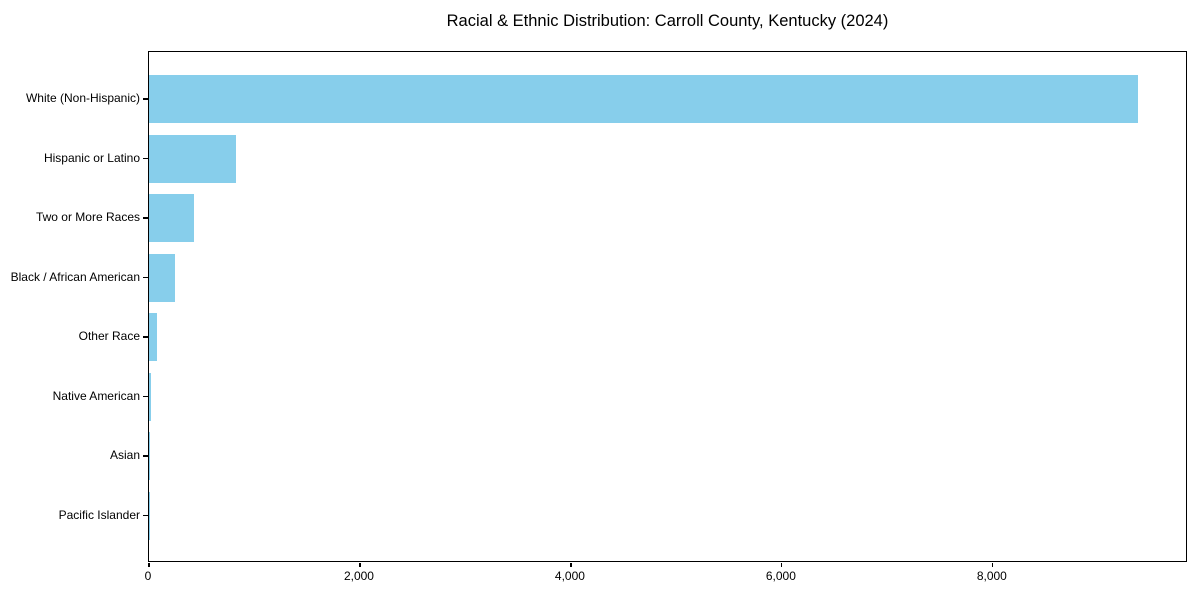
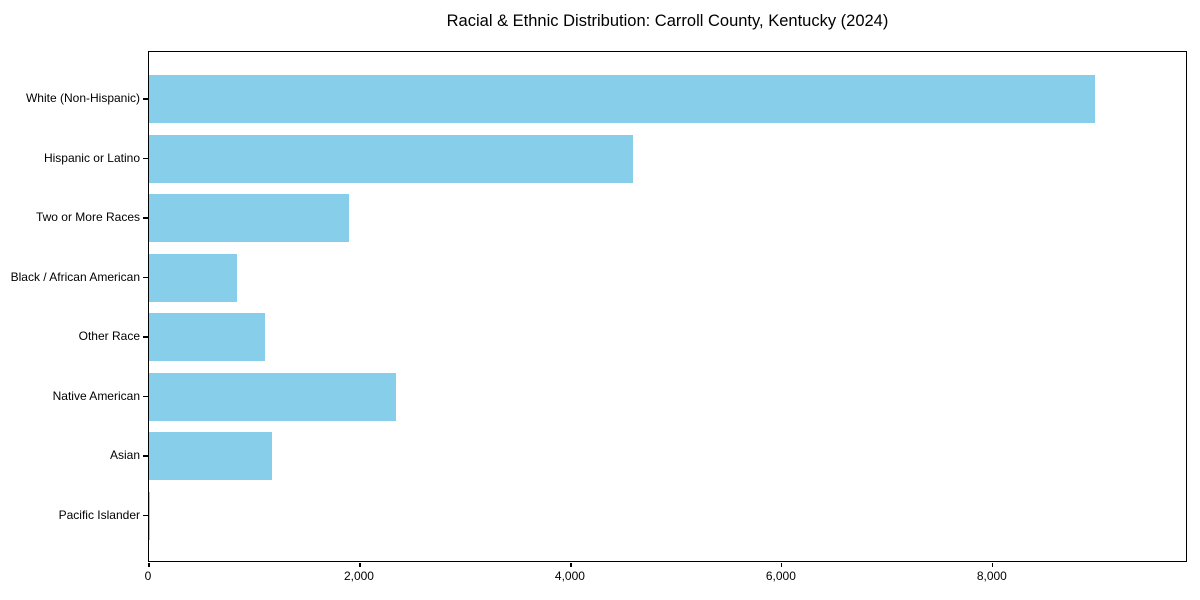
White (Non-Hispanic): 9370 -> 8970
Hispanic or Latino: 820 -> 4590
Two or More Races: 430 -> 1900
Black / African American: 250 -> 830
Other Race: 80 -> 1100
Native American: 20 -> 2340
Asian: 10 -> 1170
